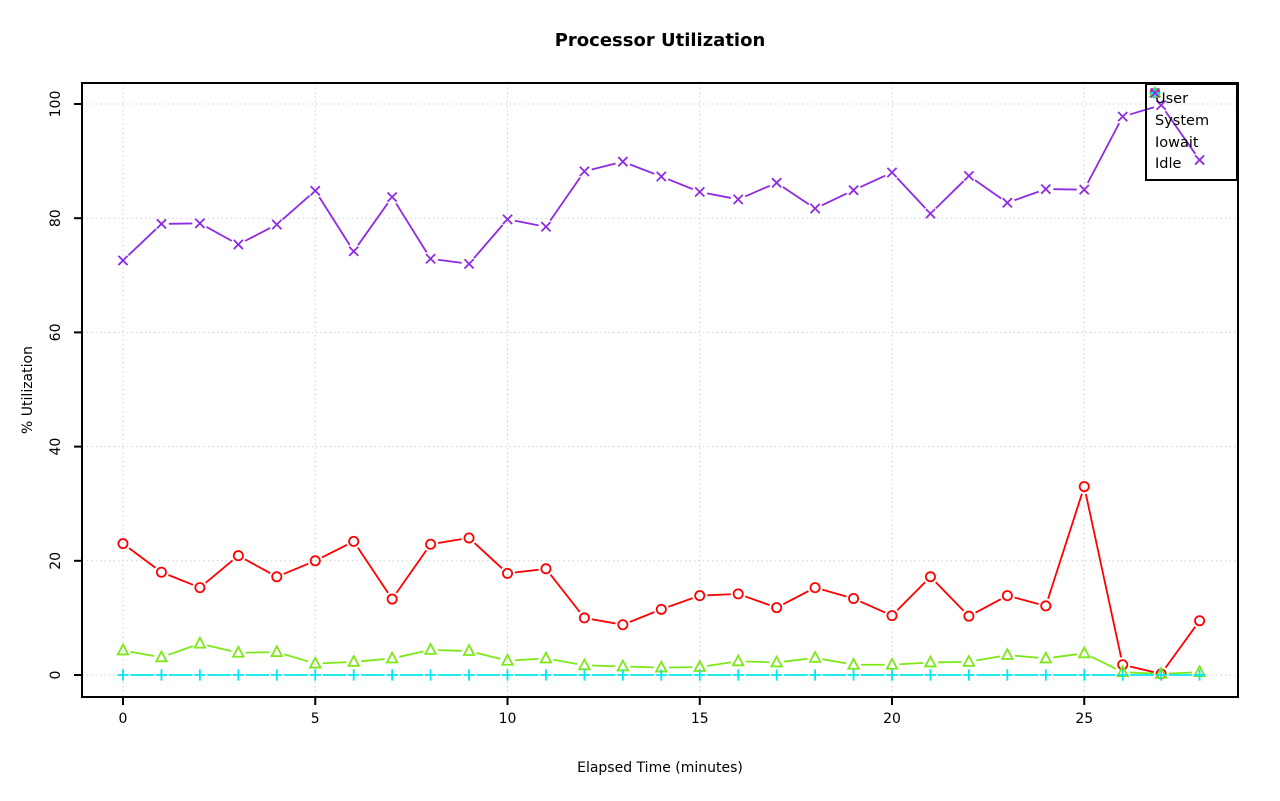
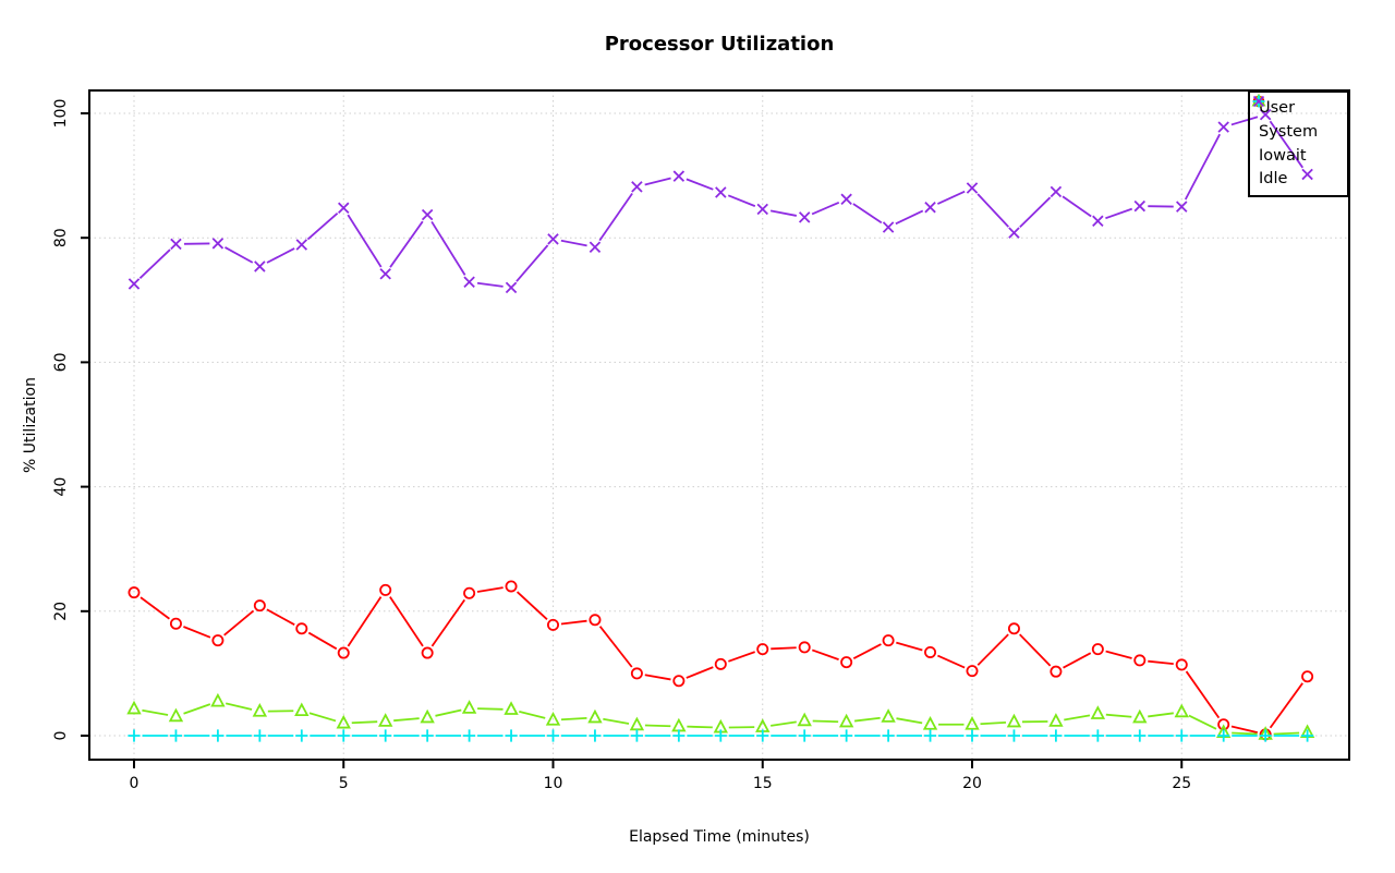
User/5: 20 -> 13
User/25: 33 -> 11
